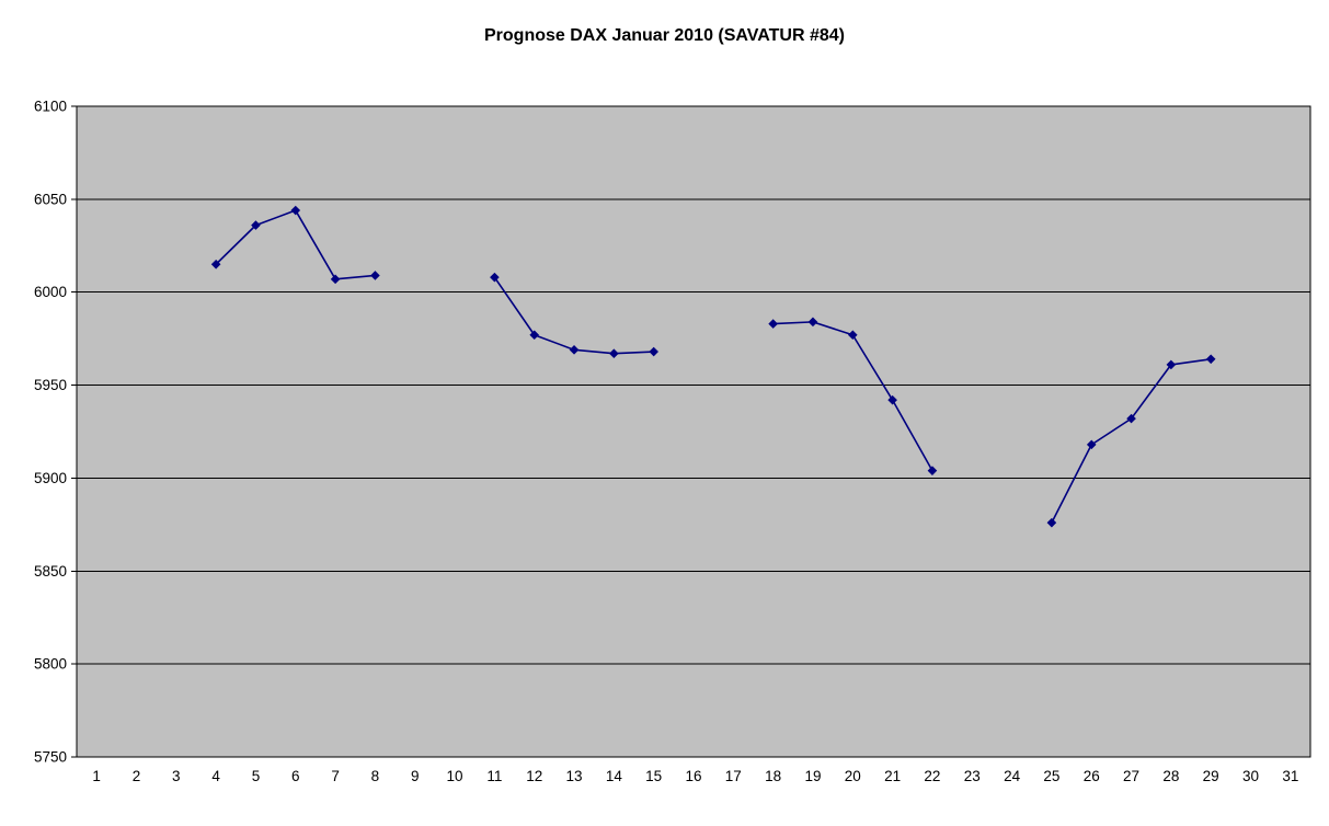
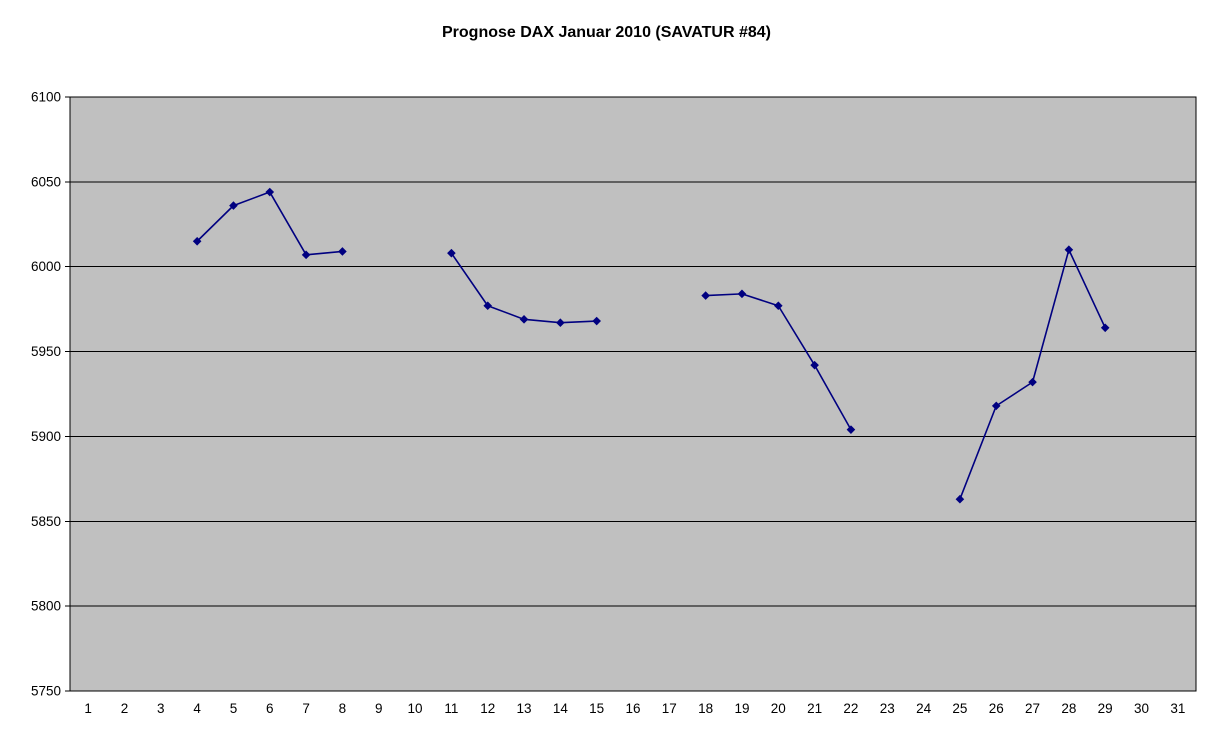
25: 5876 -> 5863
28: 5961 -> 6010
